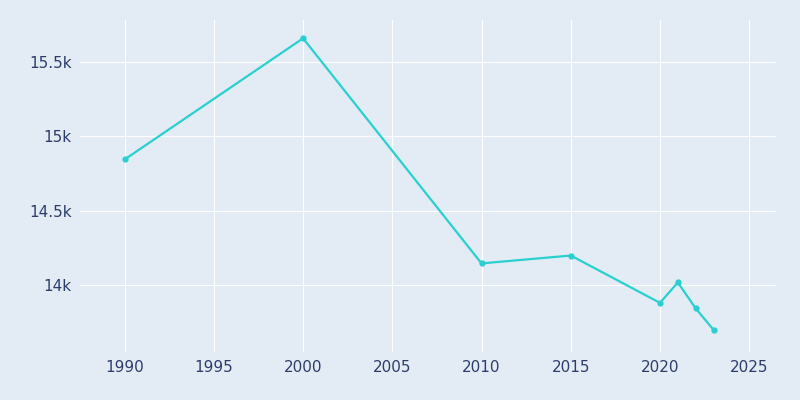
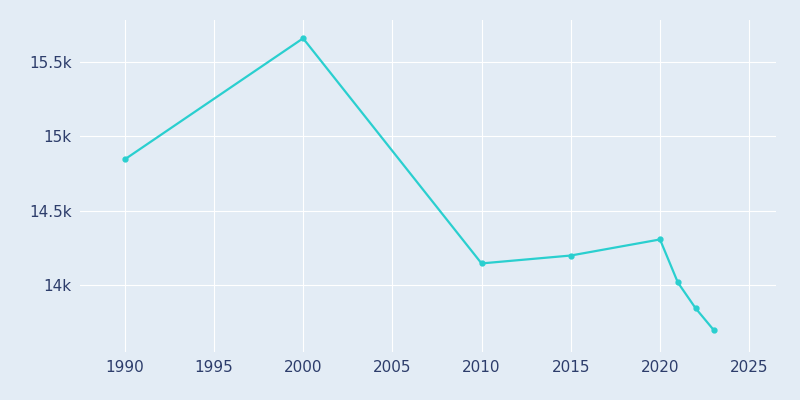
2020: 13.88k -> 14.31k
